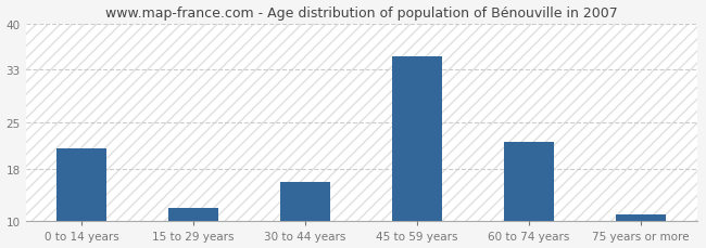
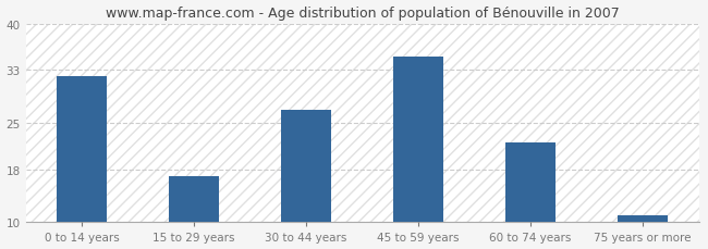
0 to 14 years: 21 -> 32
15 to 29 years: 12 -> 17
30 to 44 years: 16 -> 27
